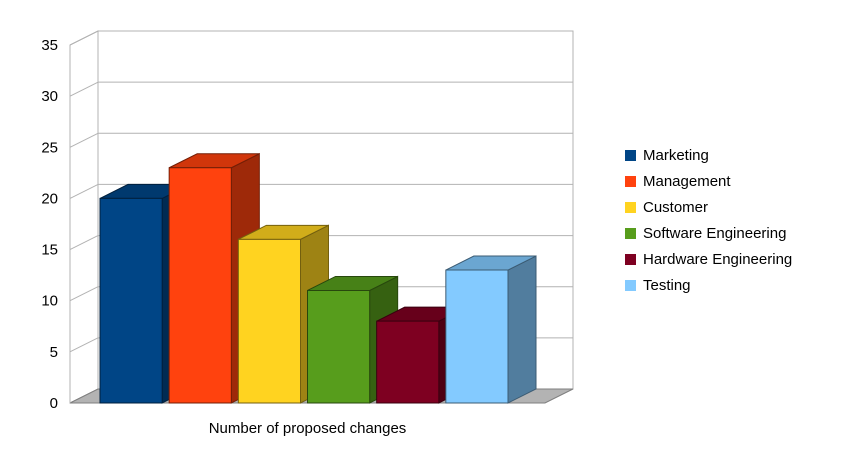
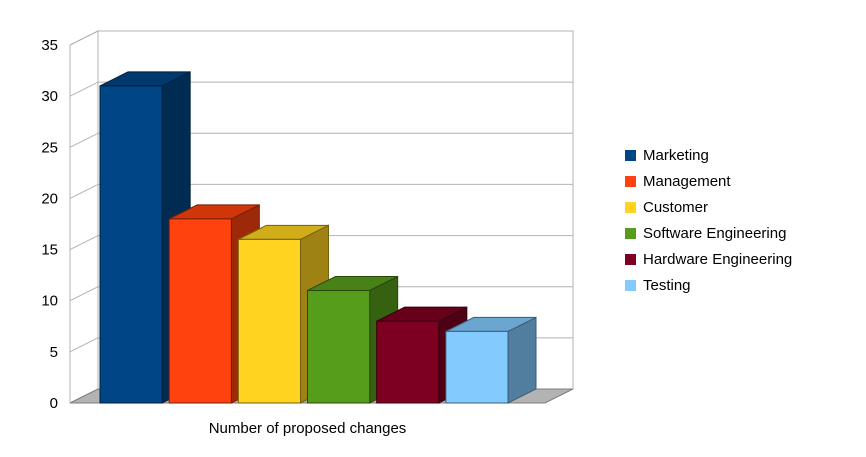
Marketing: 20 -> 31
Management: 23 -> 18
Testing: 13 -> 7
